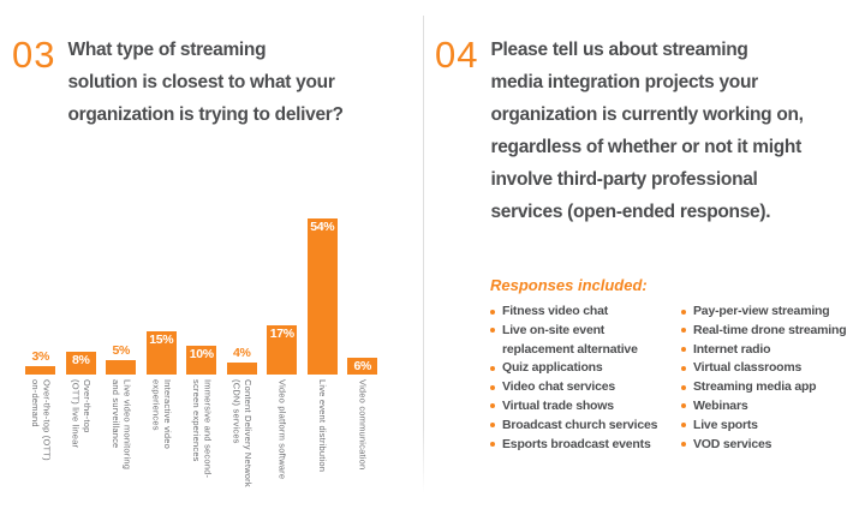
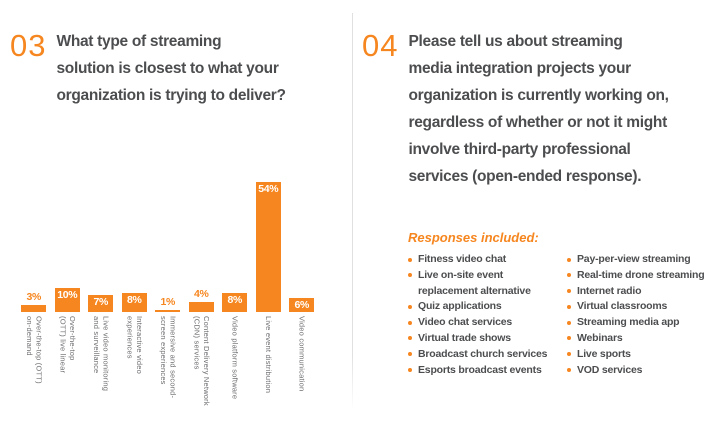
Over-the-top (OTT) live linear: 8% -> 10%
Live video monitoring and surveillance: 5% -> 7%
Interactive video experiences: 15% -> 8%
Immersive and second-screen experiences: 10% -> 1%
Video platform software: 17% -> 8%
